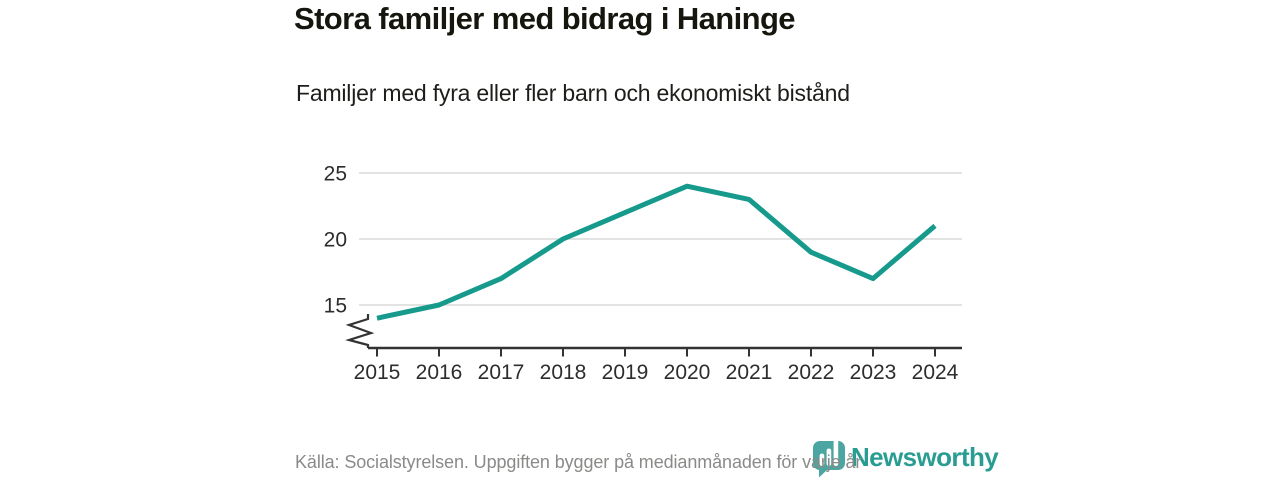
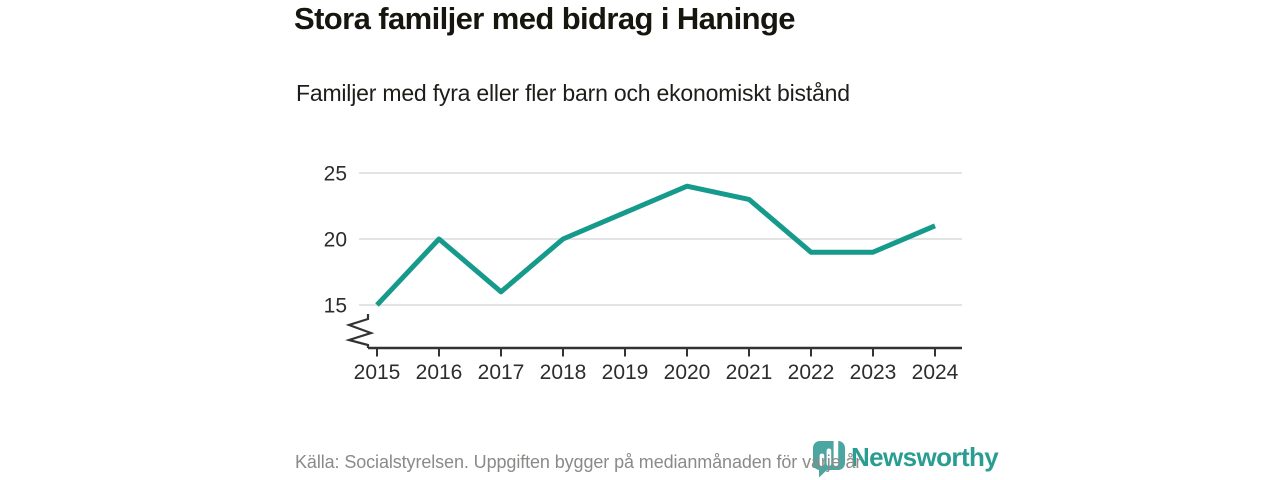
2015: 14 -> 15
2016: 15 -> 20
2017: 17 -> 16
2023: 17 -> 19
